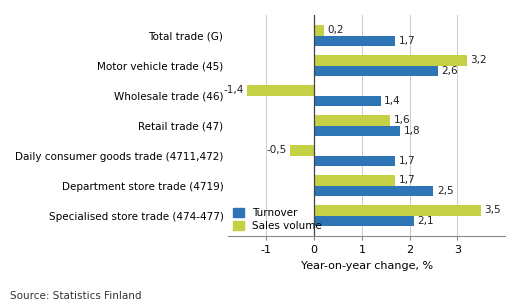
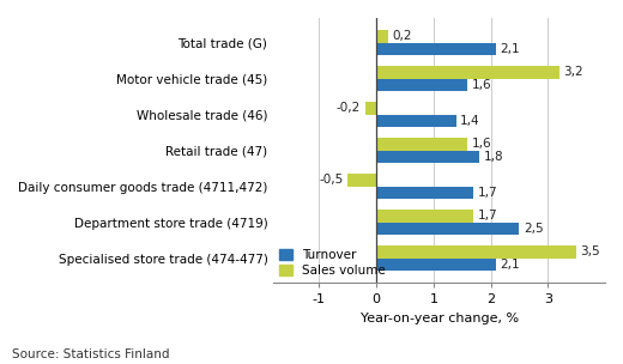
Turnover/Total trade (G): 1,7 -> 2,1
Turnover/Motor vehicle trade (45): 2,6 -> 1,6
Sales volume/Wholesale trade (46): -1,4 -> -0,2
